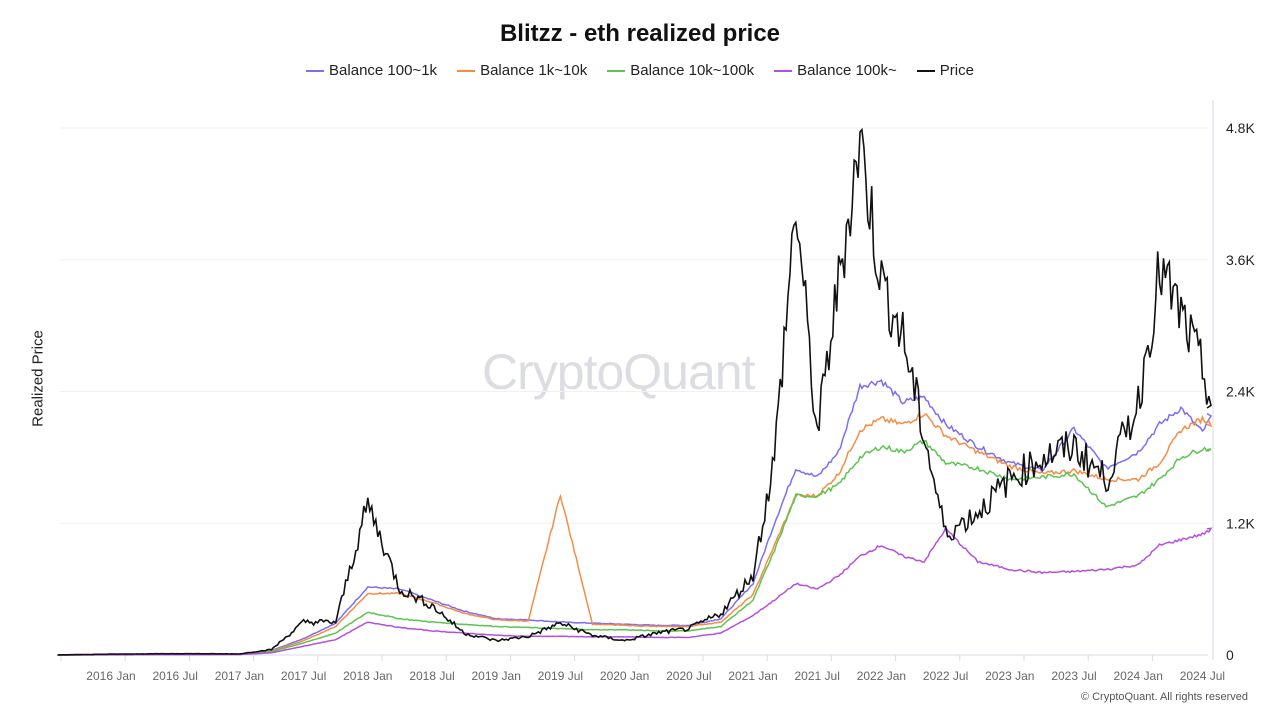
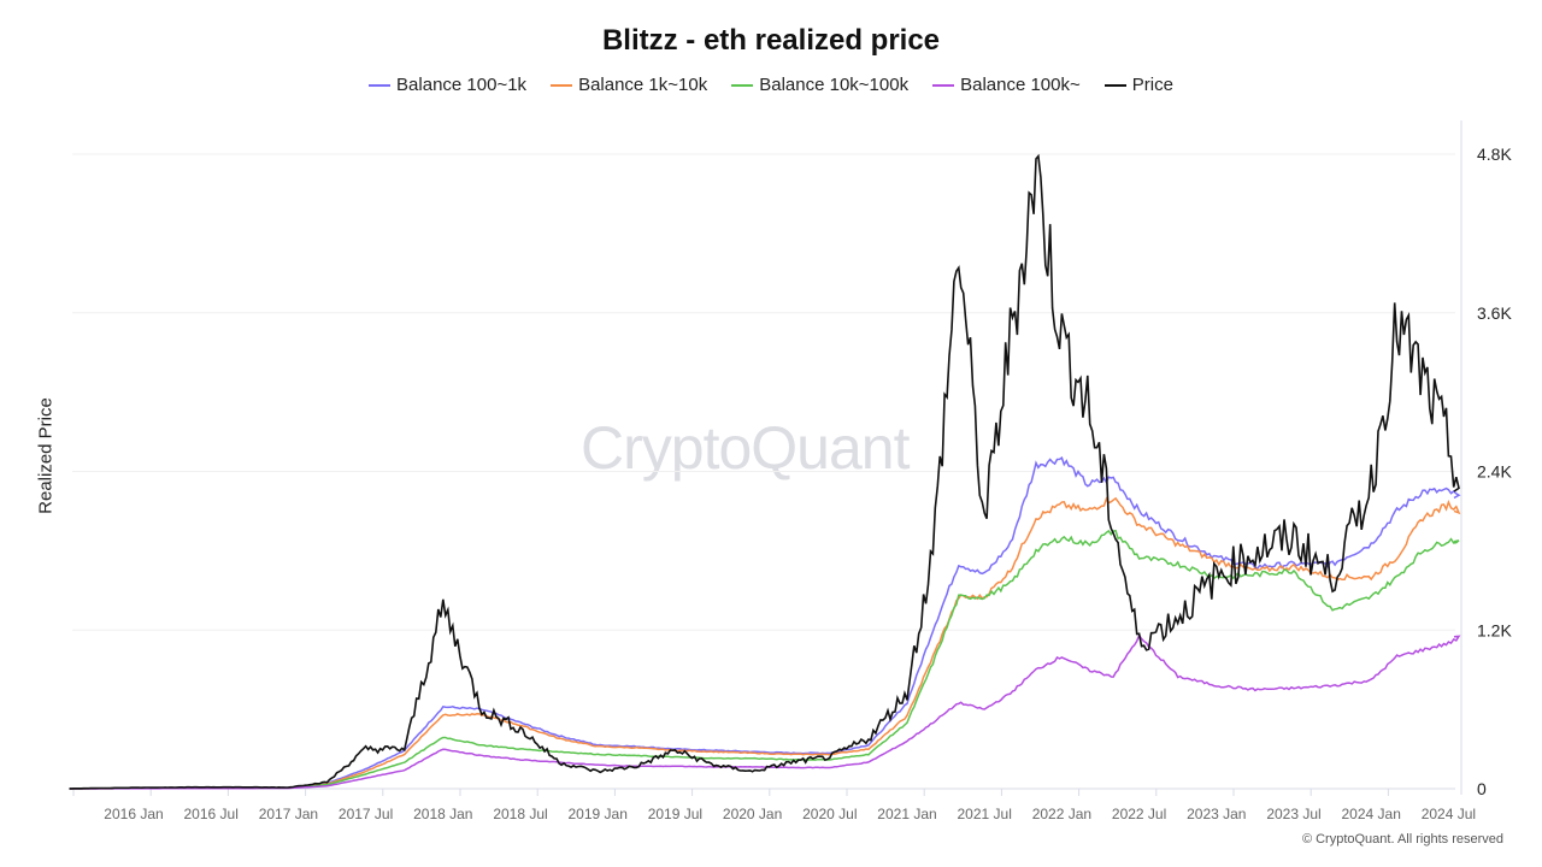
Balance 1k~10k/2019 Jul: 1.46K -> 0.29K
Balance 100~1k/2023 Jul: 2.06K -> 1.70K
Balance 100~1k/2024 Jul: 2.03K -> 2.25K
